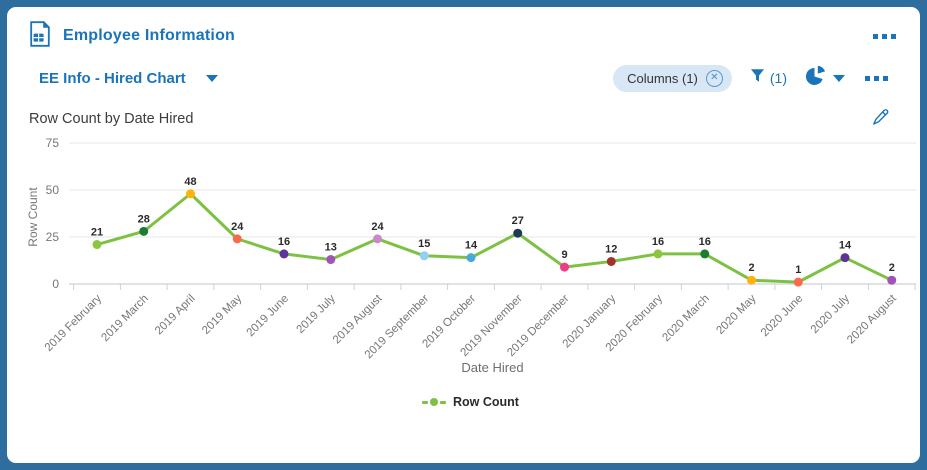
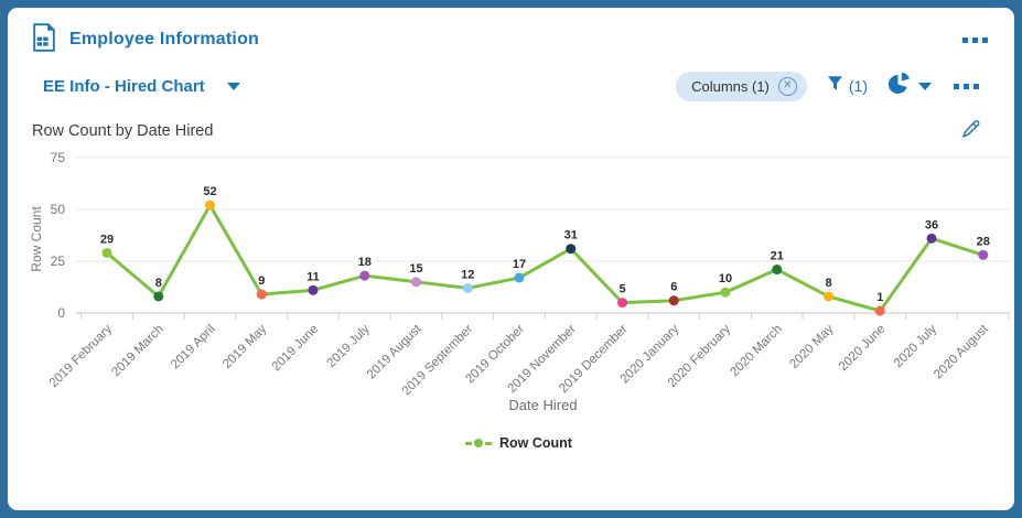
2019 February: 21 -> 29
2019 March: 28 -> 8
2019 April: 48 -> 52
2019 May: 24 -> 9
2019 June: 16 -> 11
2019 July: 13 -> 18
2019 August: 24 -> 15
2019 September: 15 -> 12
2019 October: 14 -> 17
2019 November: 27 -> 31
2019 December: 9 -> 5
2020 January: 12 -> 6
2020 February: 16 -> 10
2020 March: 16 -> 21
2020 May: 2 -> 8
2020 July: 14 -> 36
2020 August: 2 -> 28
